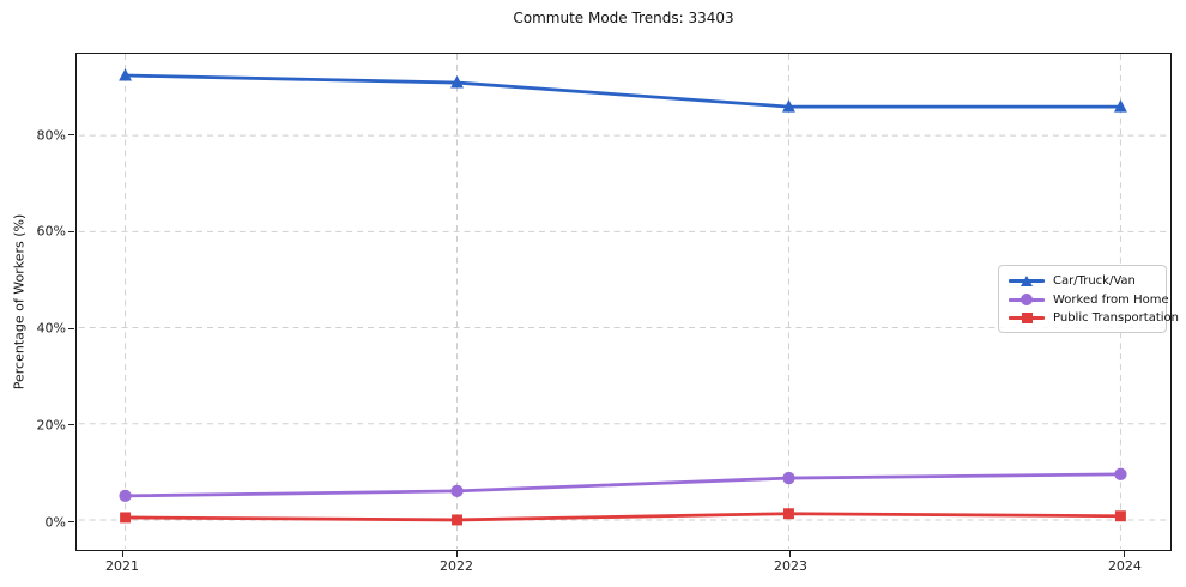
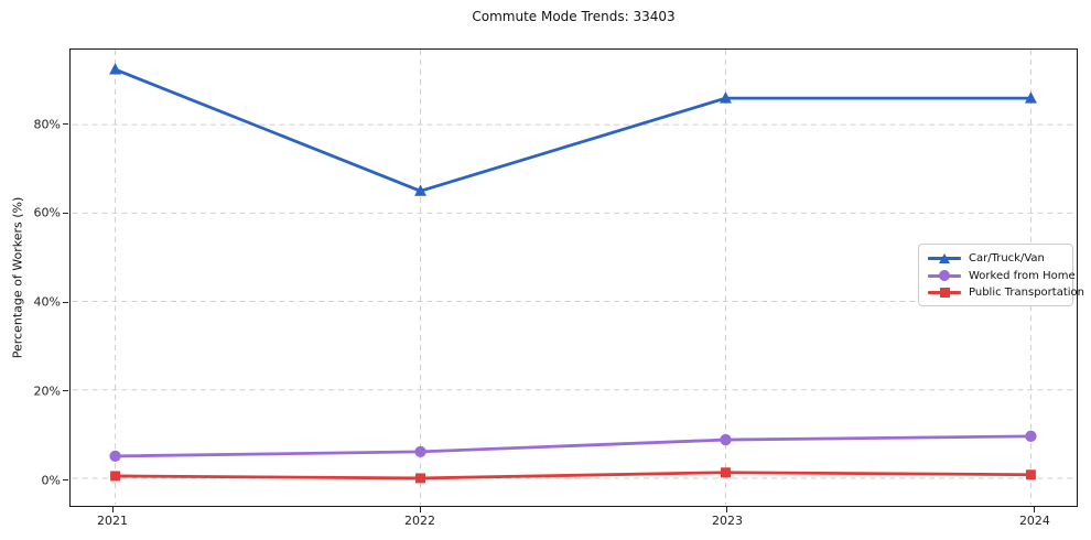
Car/Truck/Van/2022: 91% -> 65%
